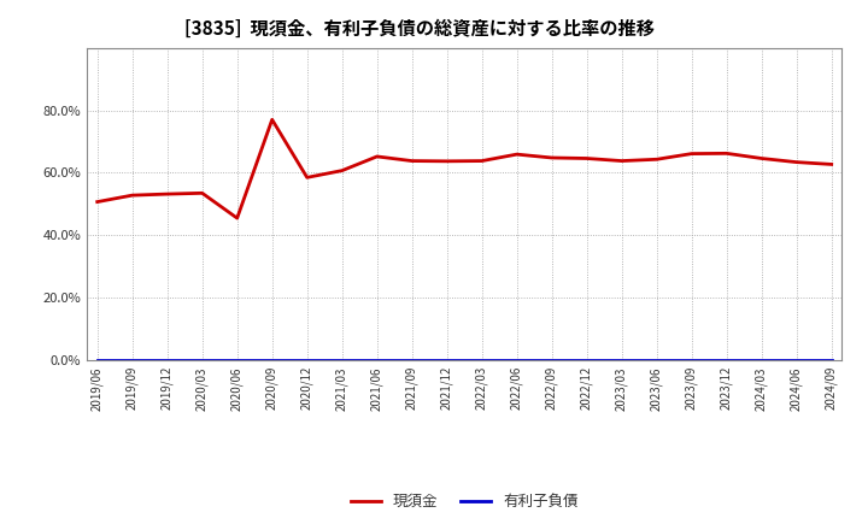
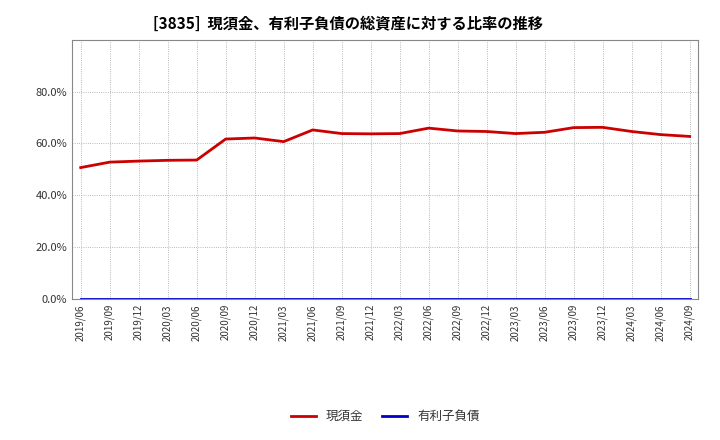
現須金/2020/06: 45.5% -> 53.6%
現須金/2020/09: 77.0% -> 61.7%
現須金/2020/12: 58.5% -> 62.1%
